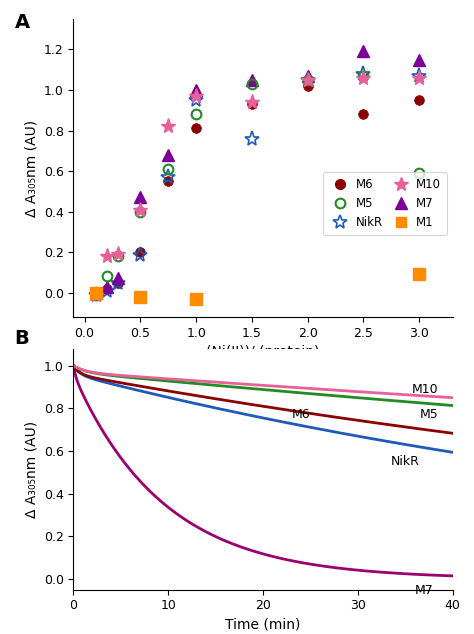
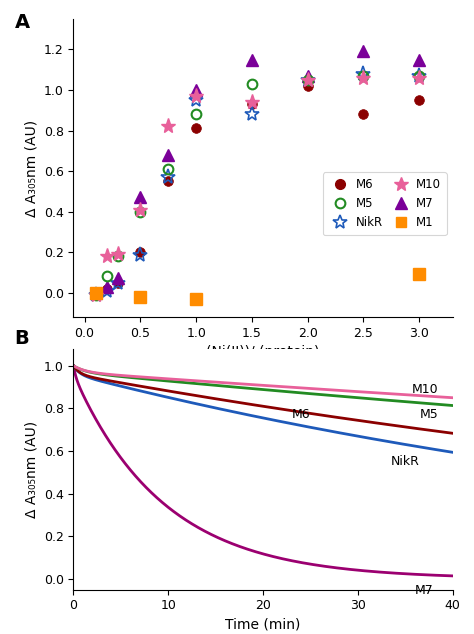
NikR/1.5: 0.760 -> 0.880
M7/1.5: 1.05 -> 1.15
M5/3.0: 0.59 -> 1.07
